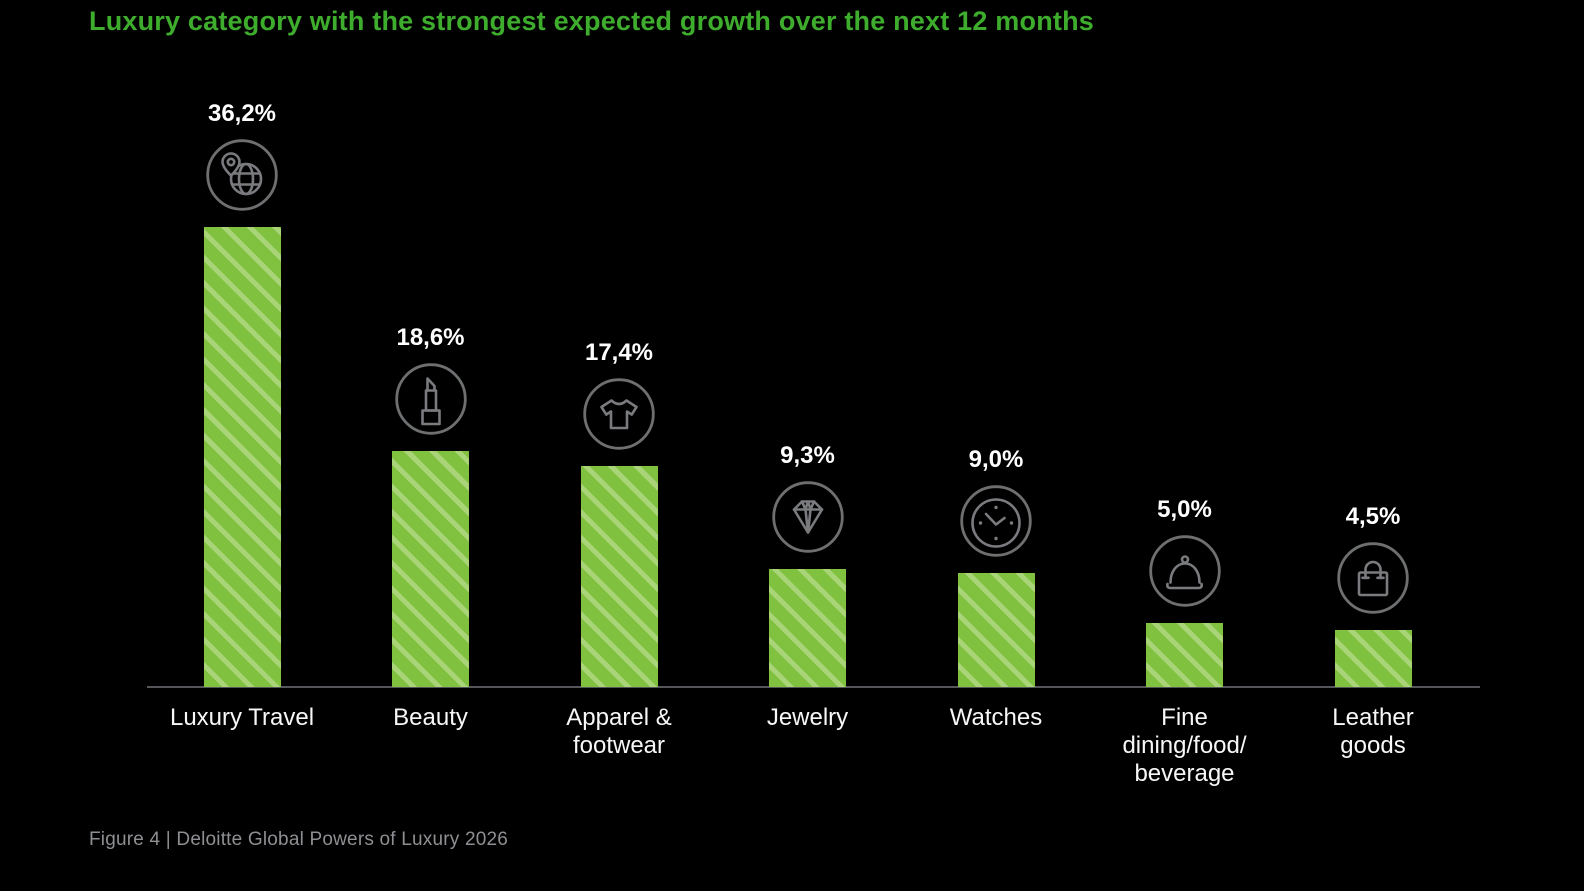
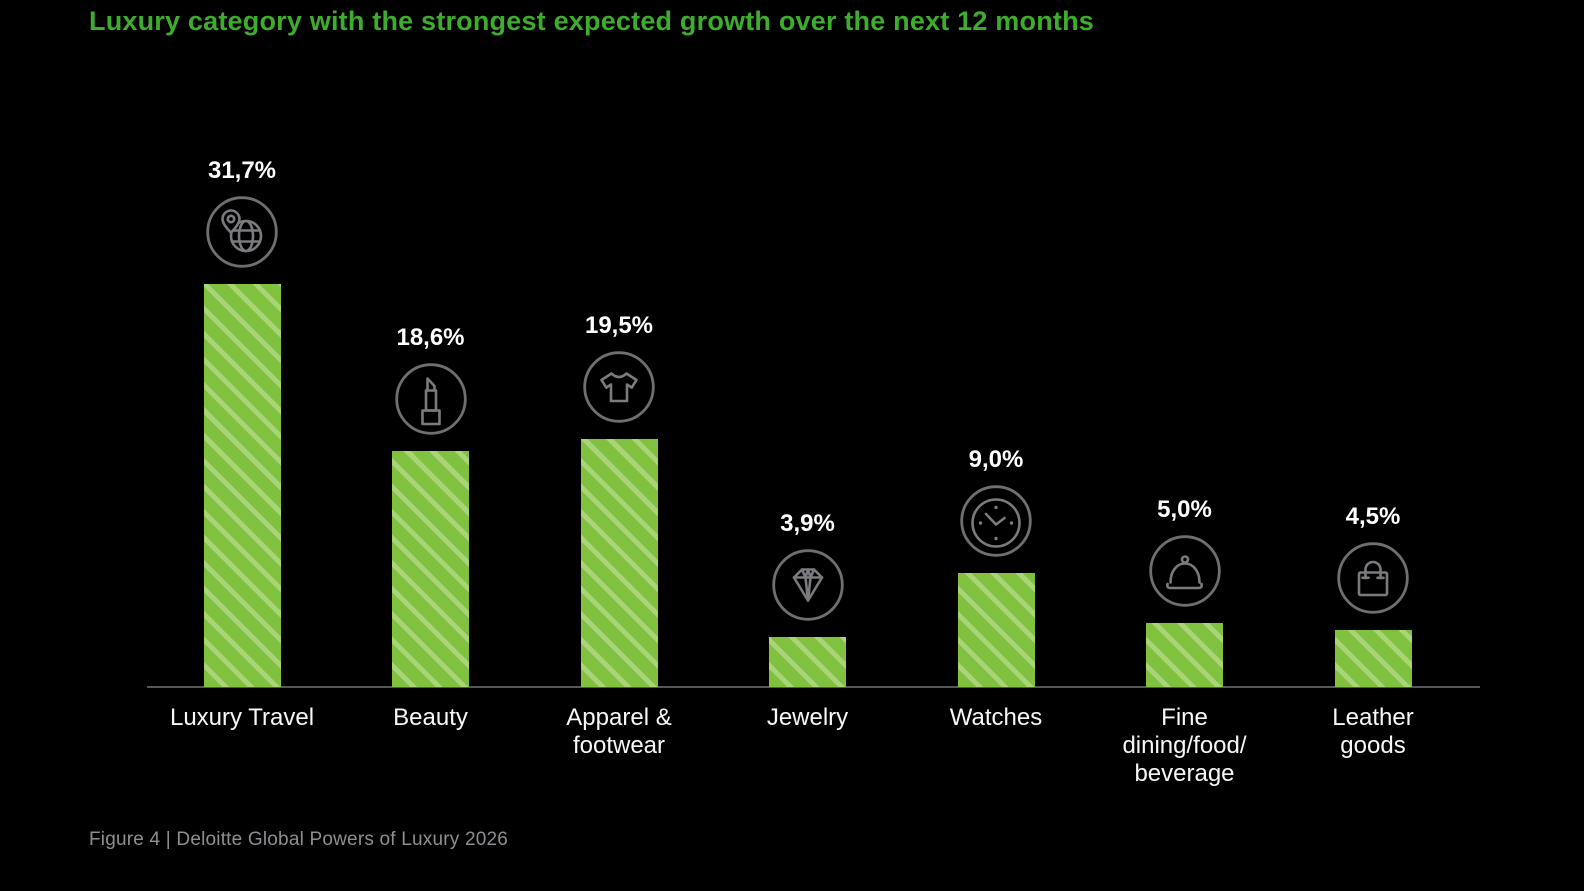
Luxury Travel: 36,2% -> 31,7%
Apparel & footwear: 17,4% -> 19,5%
Jewelry: 9,3% -> 3,9%
